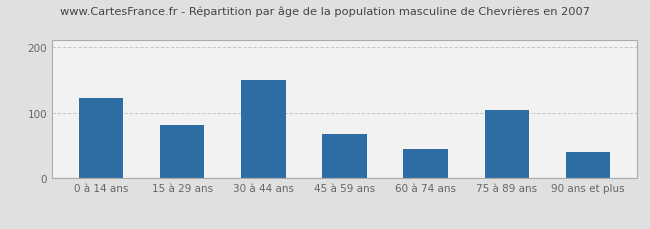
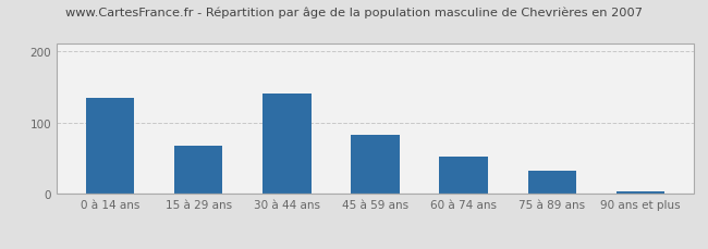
0 à 14 ans: 122 -> 135
15 à 29 ans: 82 -> 68
30 à 44 ans: 150 -> 140
45 à 59 ans: 68 -> 83
60 à 74 ans: 44 -> 52
75 à 89 ans: 104 -> 32
90 ans et plus: 40 -> 3
